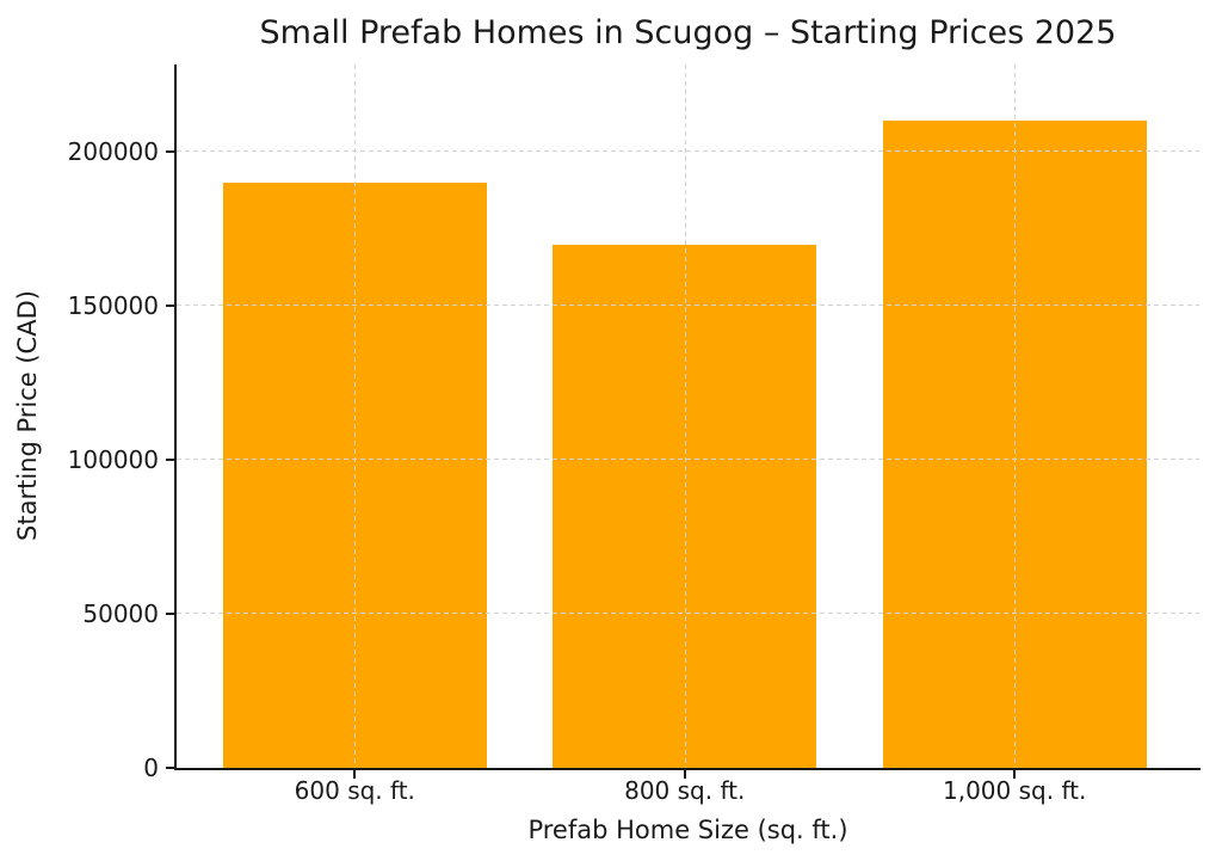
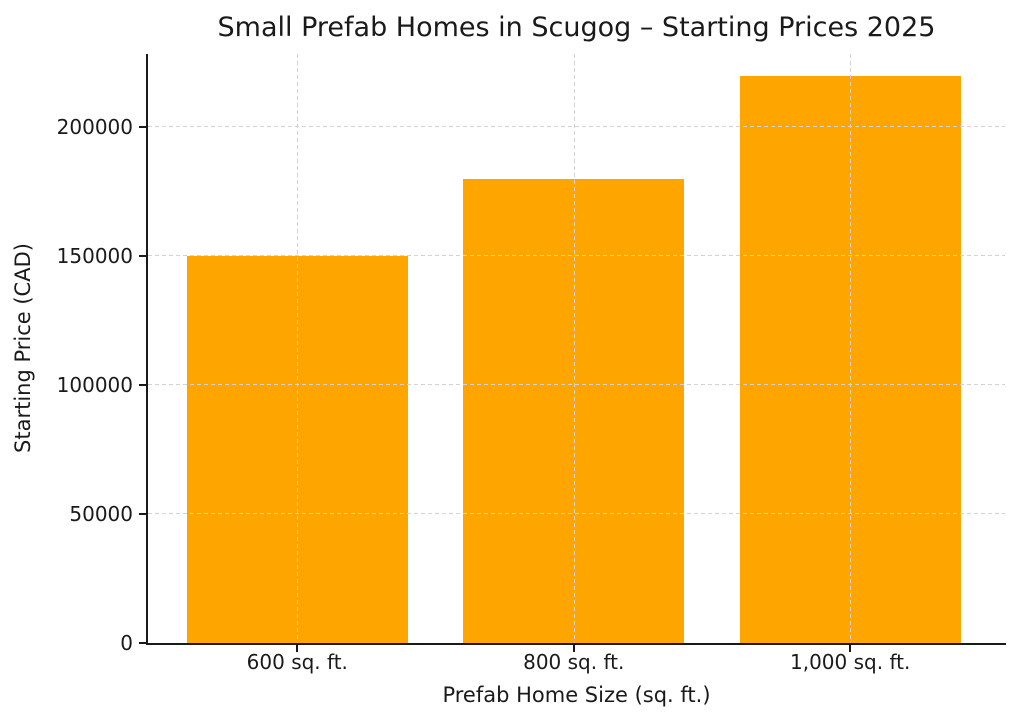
600 sq. ft.: 190000 -> 150000
800 sq. ft.: 170000 -> 180000
1,000 sq. ft.: 210000 -> 220000
